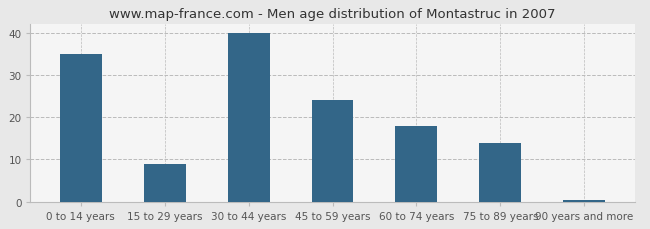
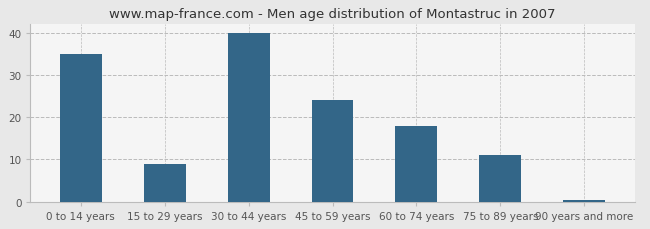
75 to 89 years: 14.0 -> 11.0
